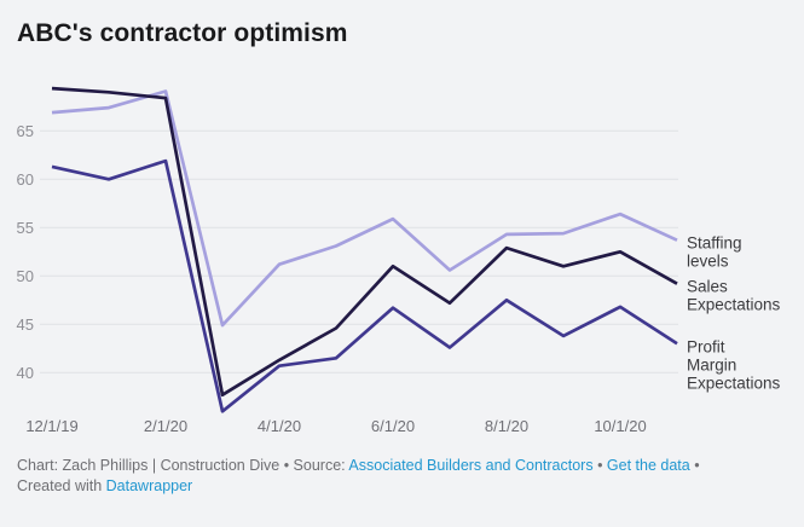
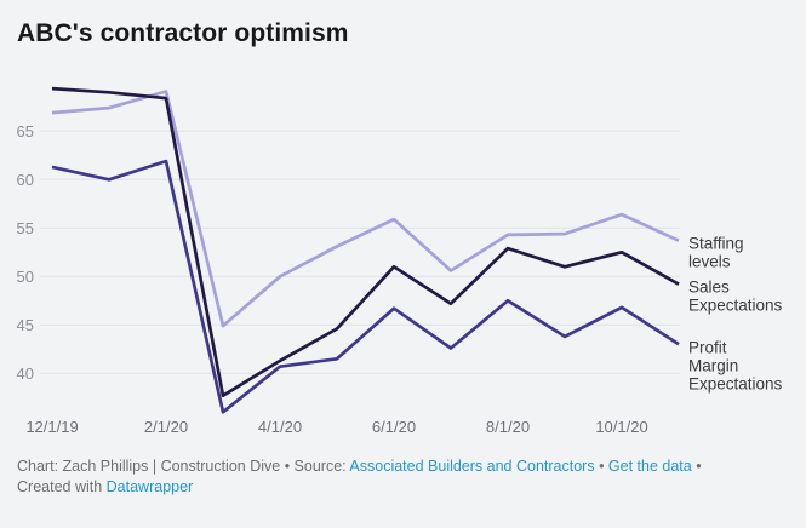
Staffing levels/4/1/20: 51 -> 50
